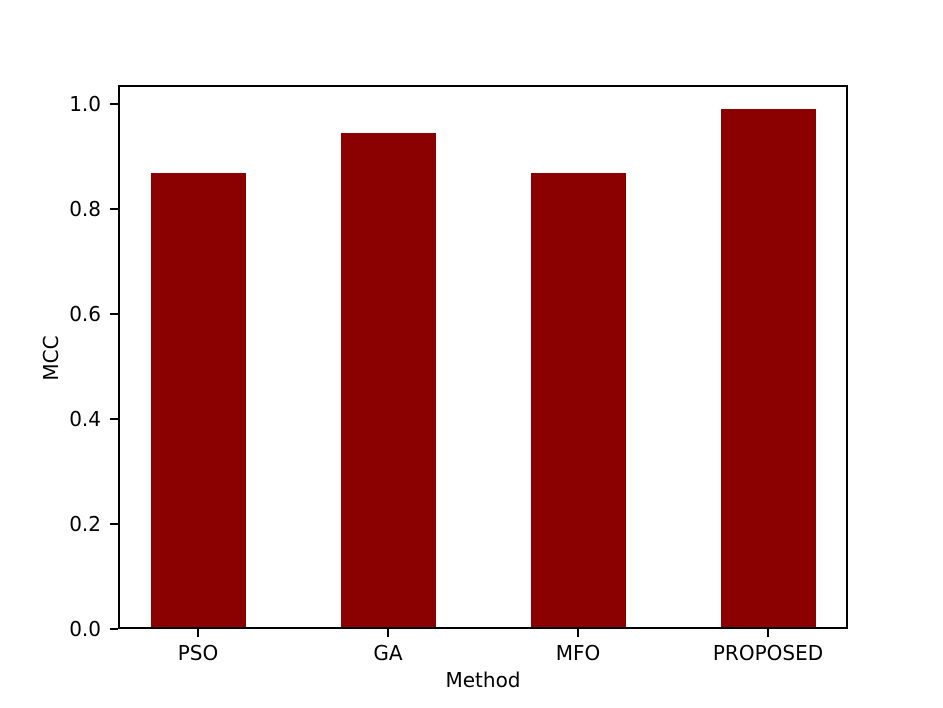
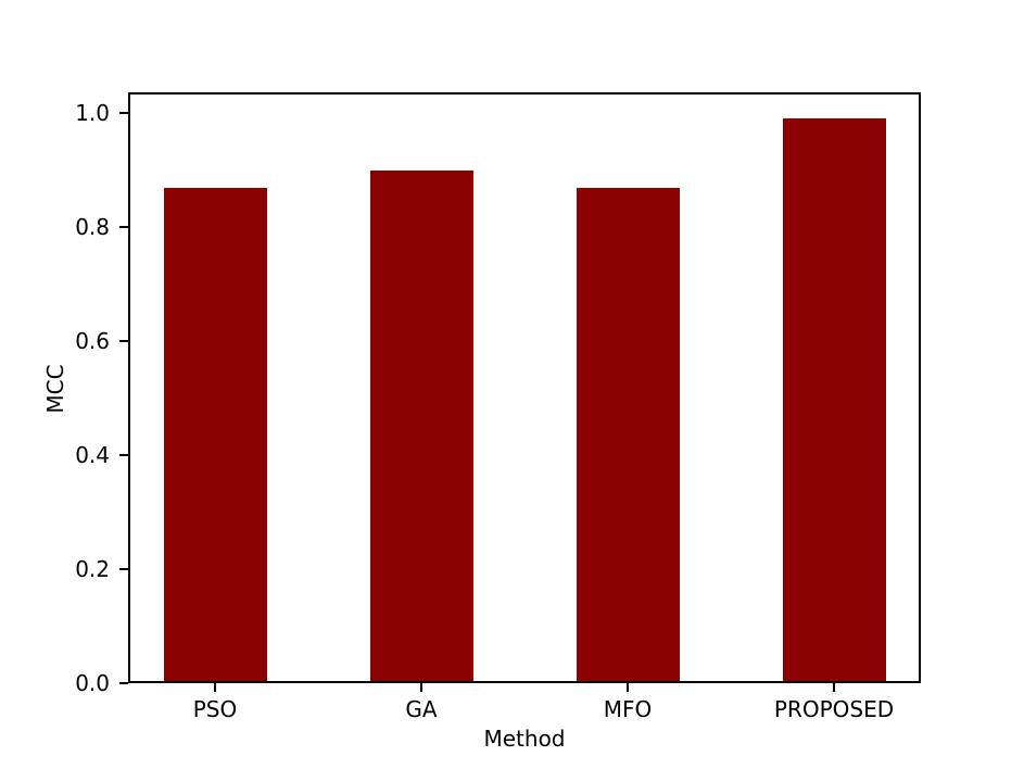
GA: 0.94 -> 0.90
